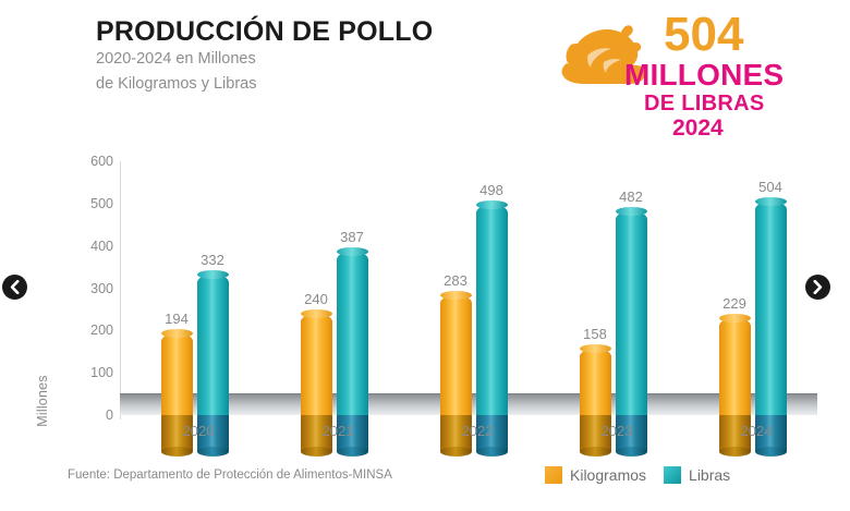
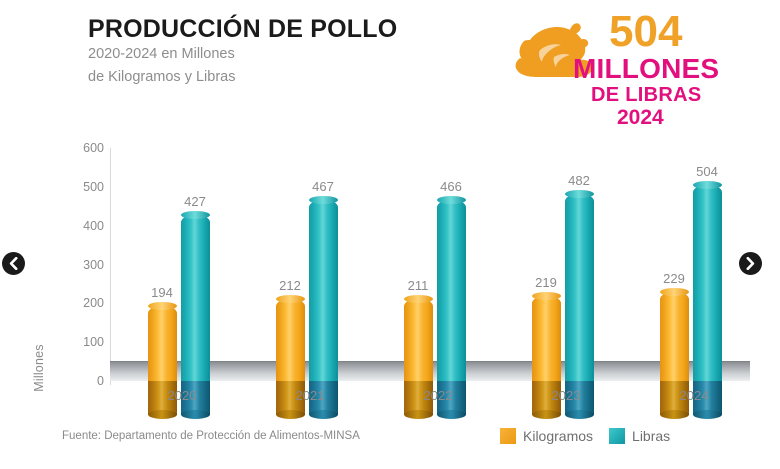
Libras/2020: 332 -> 427
Kilogramos/2021: 240 -> 212
Libras/2021: 387 -> 467
Kilogramos/2022: 283 -> 211
Libras/2022: 498 -> 466
Kilogramos/2023: 158 -> 219
